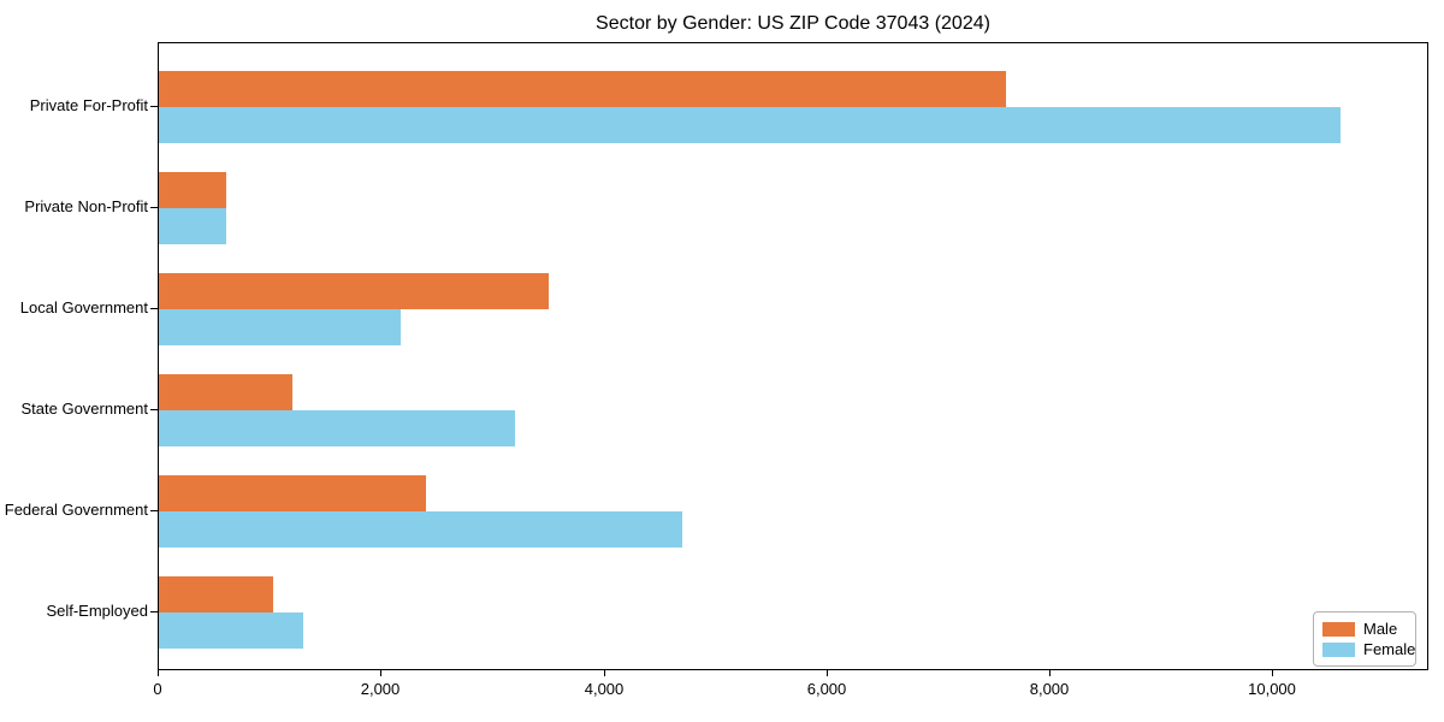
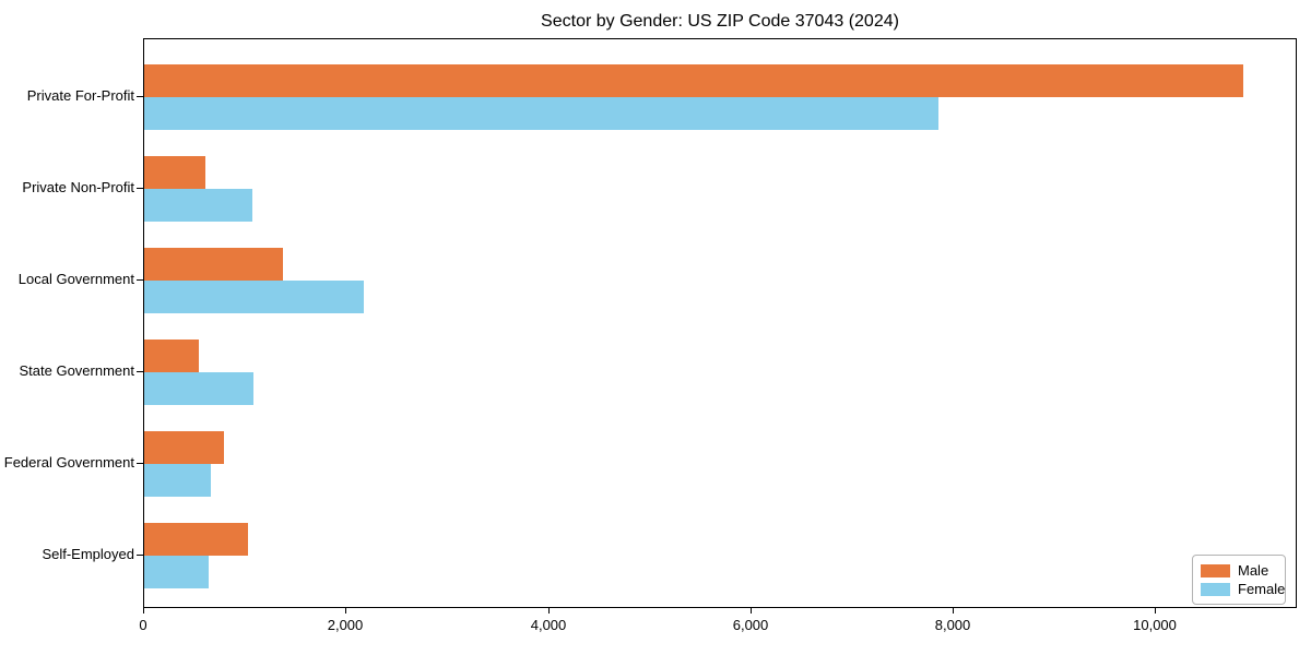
Male/Private For-Profit: 7600 -> 10900
Female/Private For-Profit: 10600 -> 7800
Female/Private Non-Profit: 600 -> 1100
Male/Local Government: 3500 -> 1400
Male/State Government: 1200 -> 500
Female/State Government: 3200 -> 1100
Male/Federal Government: 2400 -> 800
Female/Federal Government: 4700 -> 700
Female/Self-Employed: 1300 -> 600
